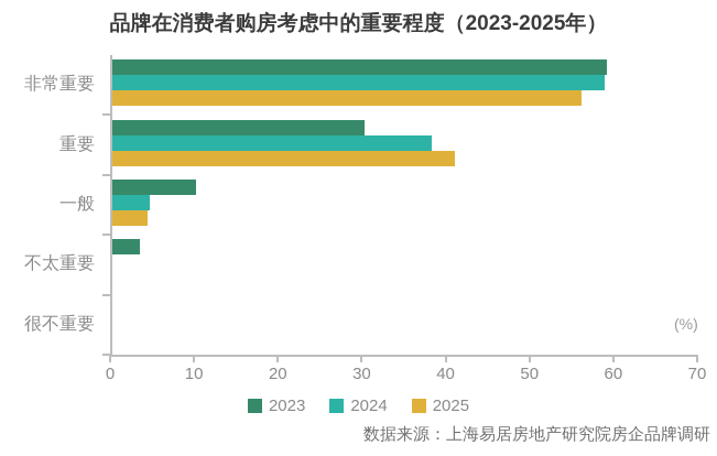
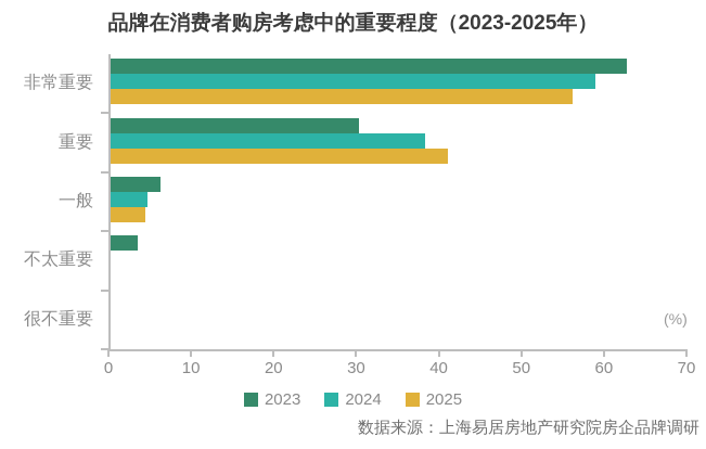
2023/非常重要: 59 -> 62
2023/一般: 10 -> 6
